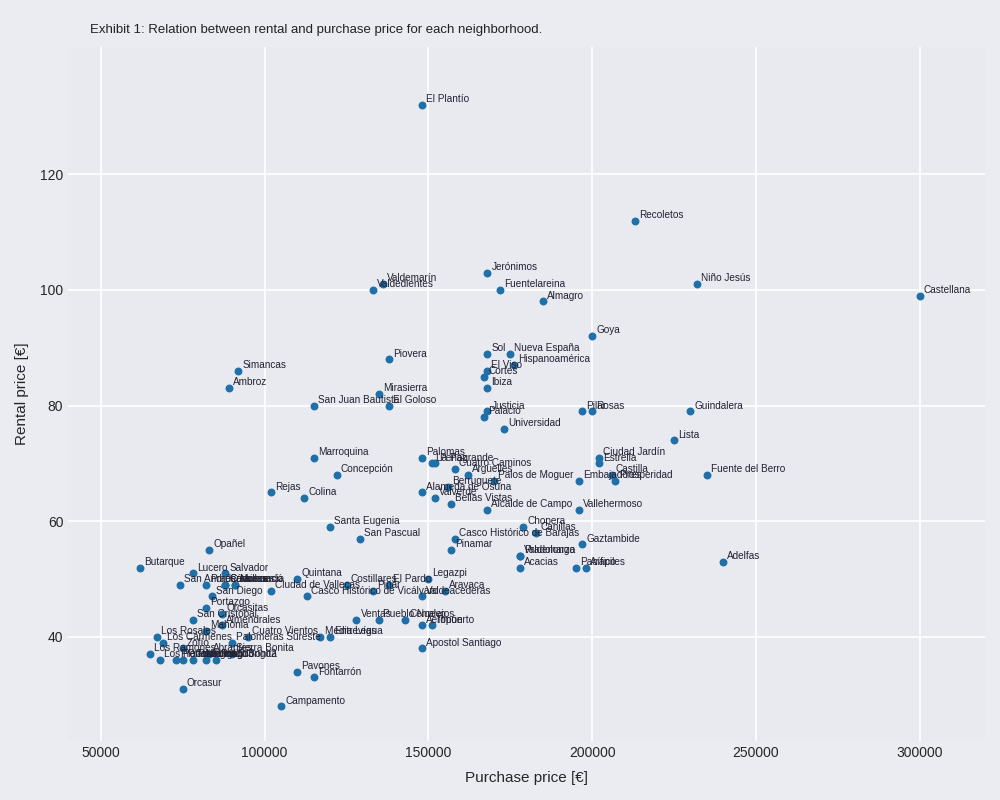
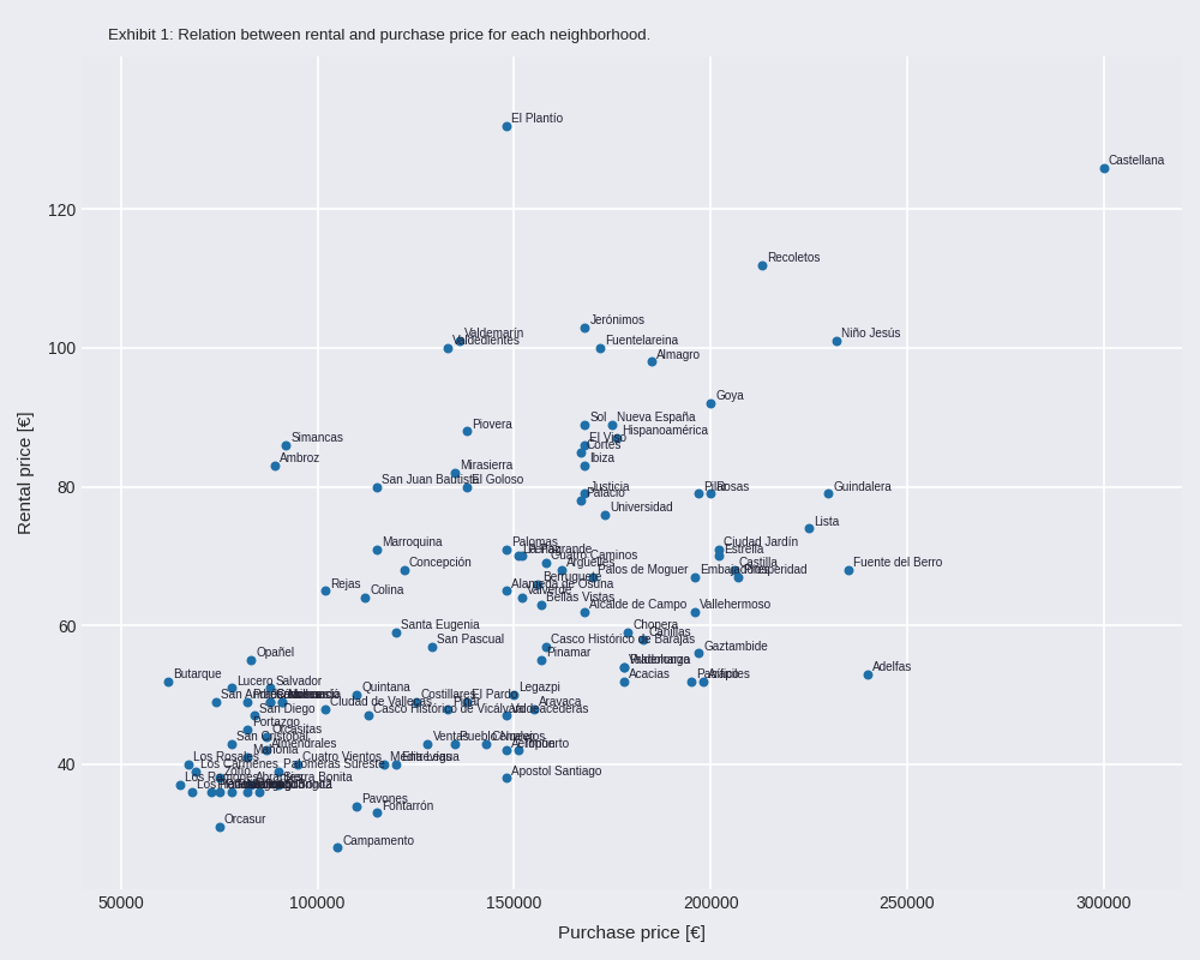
300000: 99 -> 126
